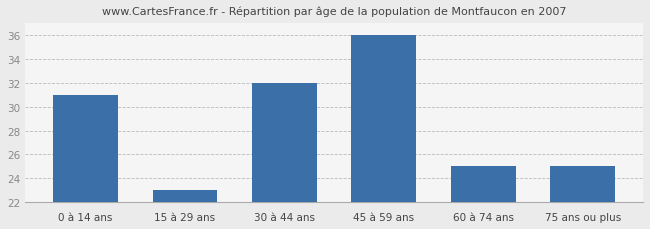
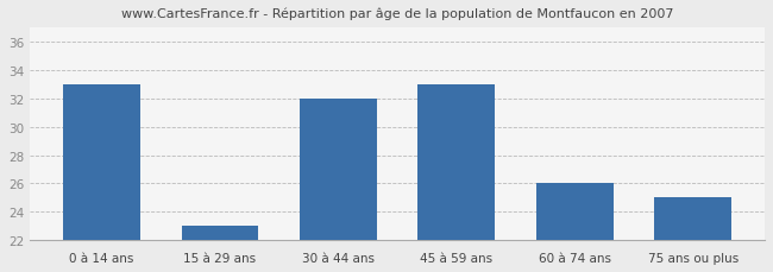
0 à 14 ans: 31 -> 33
45 à 59 ans: 36 -> 33
60 à 74 ans: 25 -> 26
